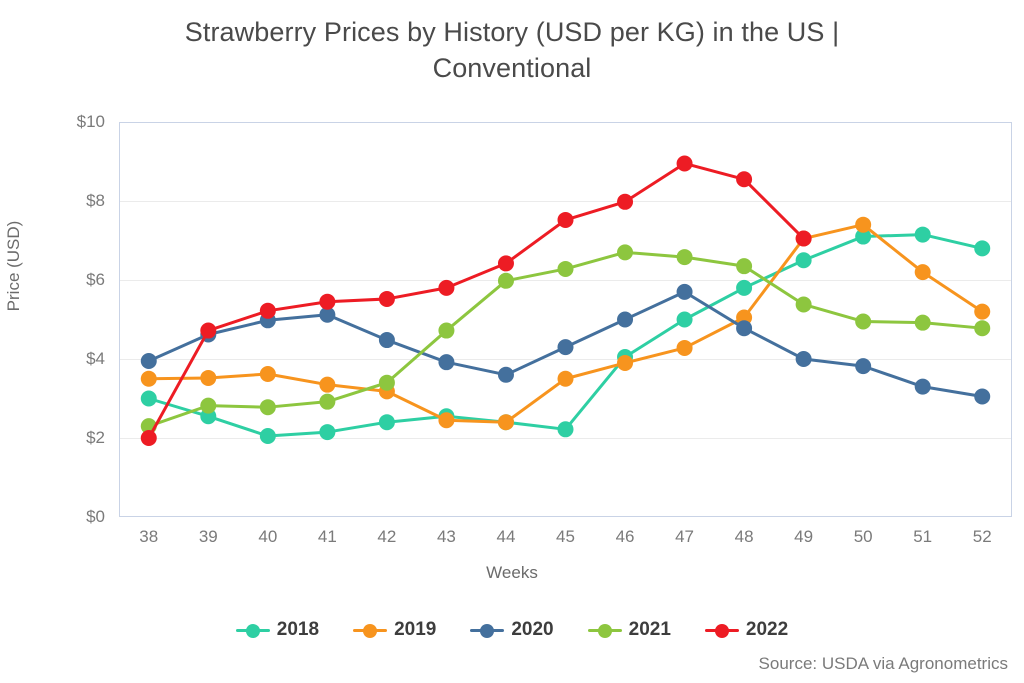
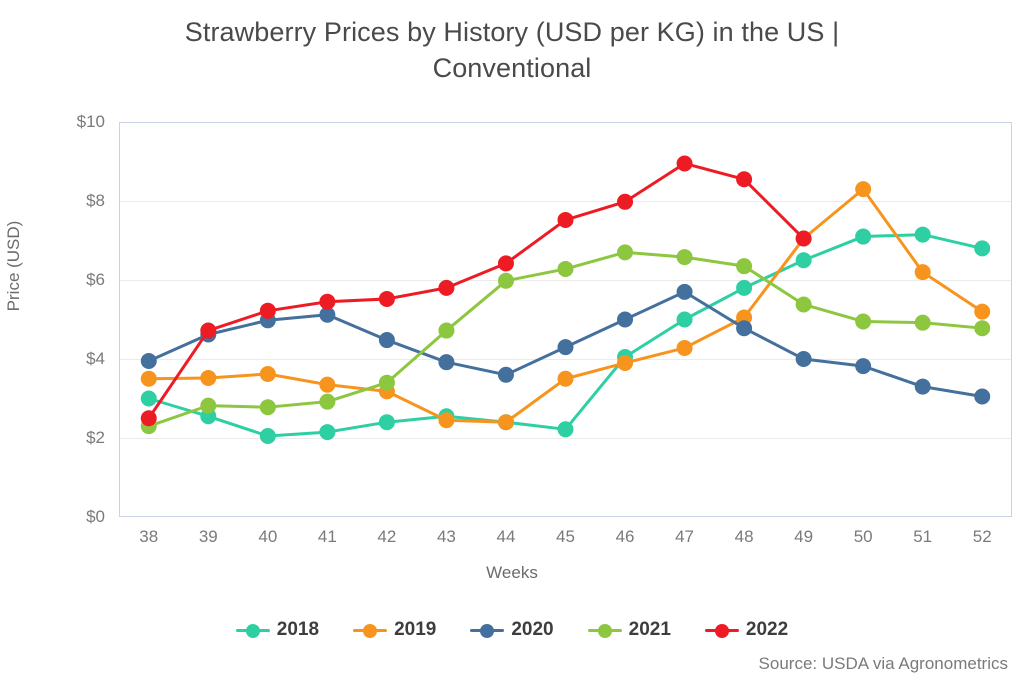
2022/38: $2.0 -> $2.5
2019/50: $7.4 -> $8.3
